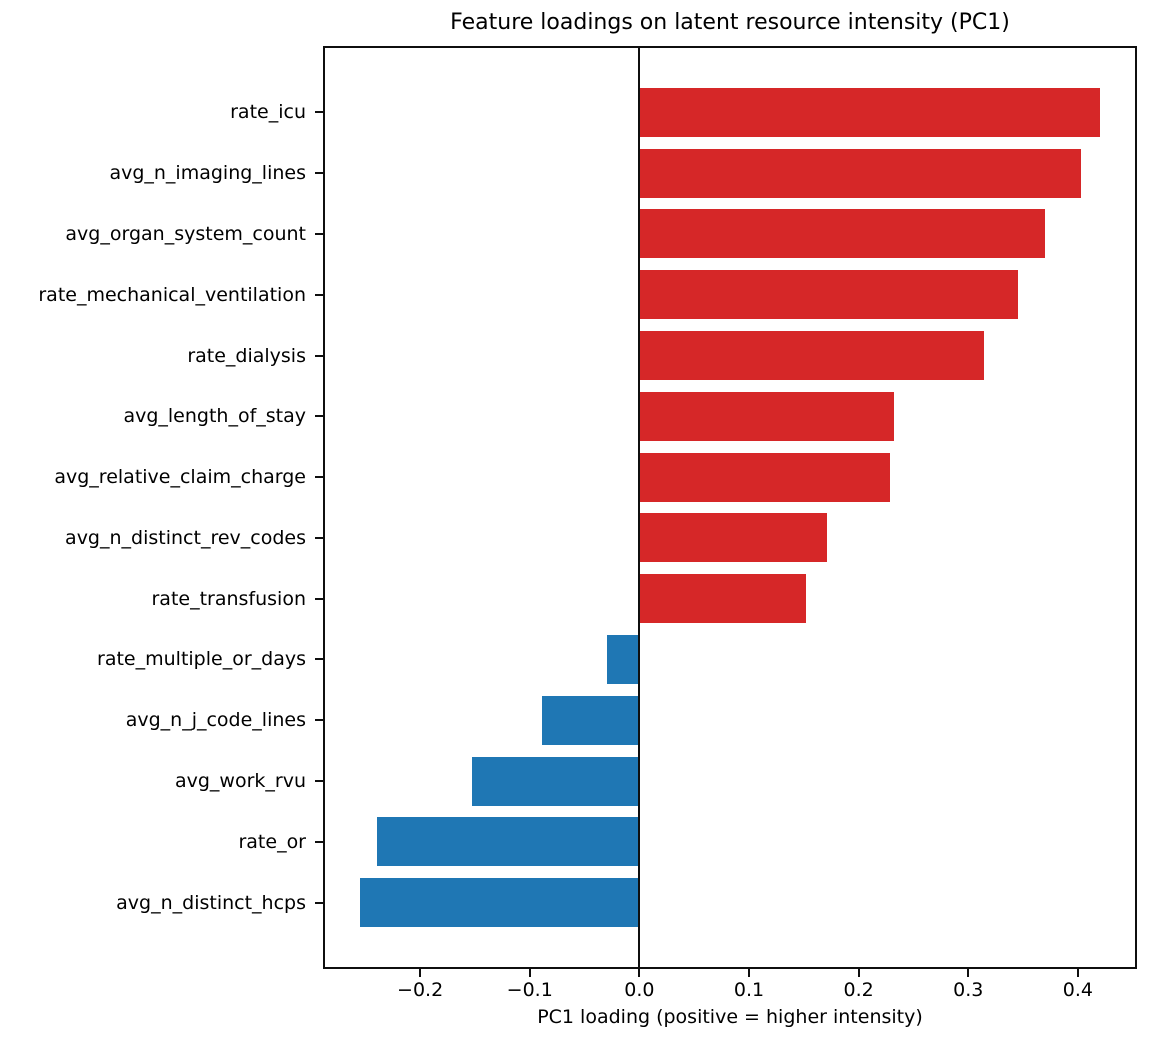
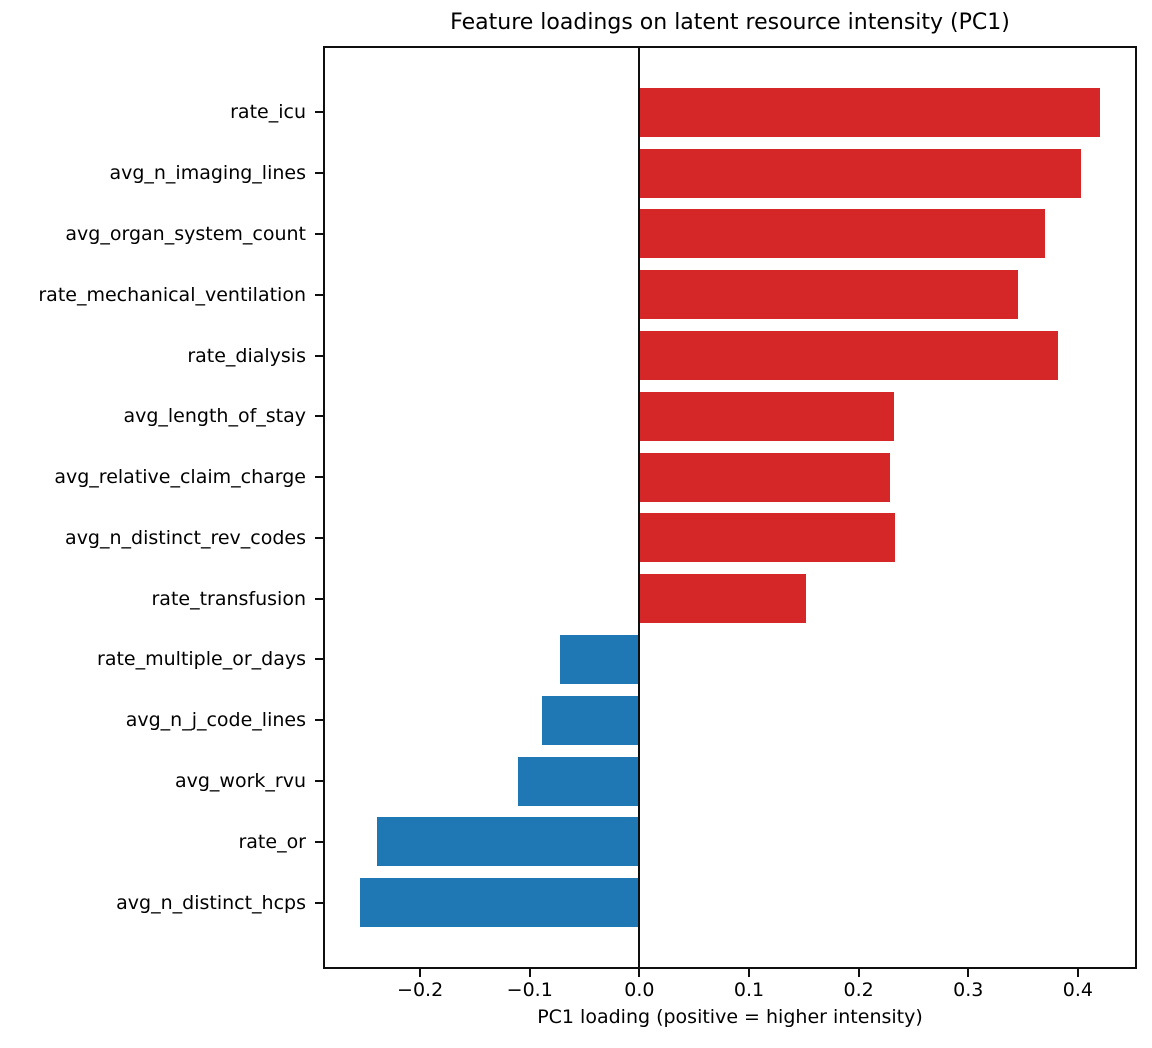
rate_dialysis: 0.314 -> 0.382
avg_n_distinct_rev_codes: 0.171 -> 0.233
rate_multiple_or_days: -0.030 -> -0.072
avg_work_rvu: -0.153 -> -0.111
